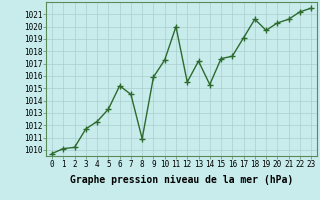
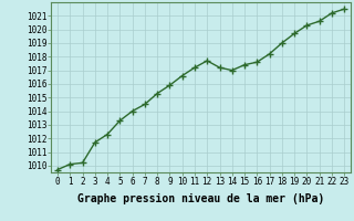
6: 1015.2 -> 1014.0
8: 1010.9 -> 1015.3
10: 1017.3 -> 1016.6
11: 1020.0 -> 1017.2
12: 1015.5 -> 1017.7
14: 1015.3 -> 1017.0
17: 1019.1 -> 1018.2
18: 1020.6 -> 1019.0
